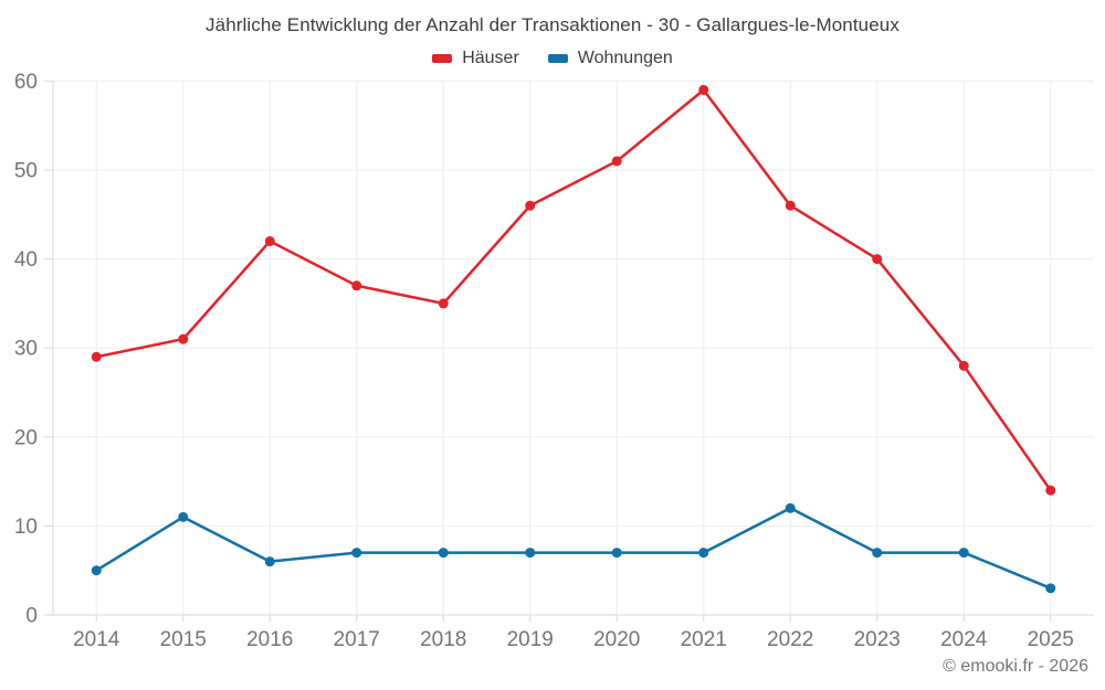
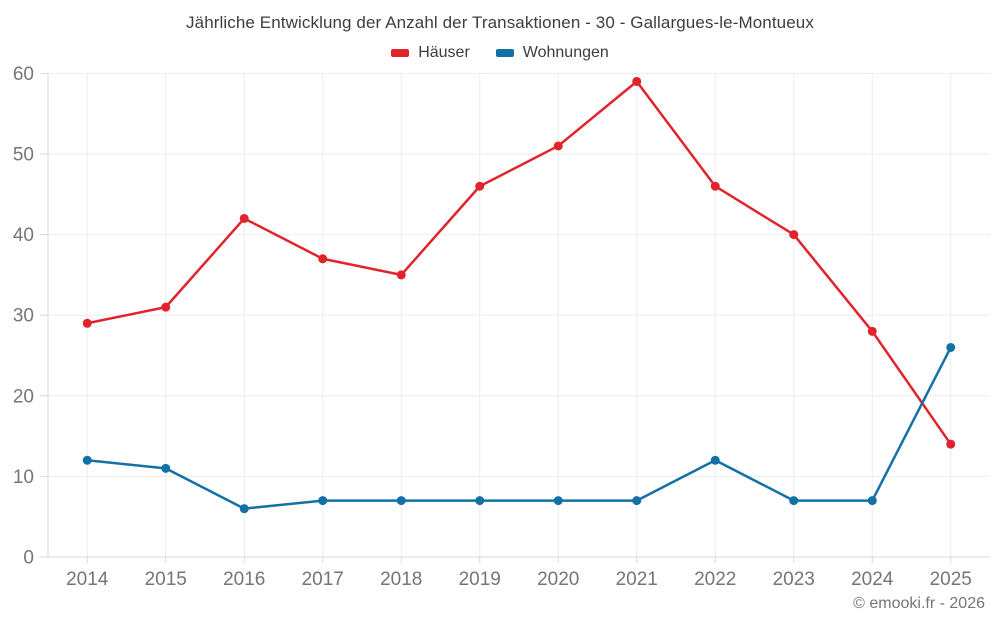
Wohnungen/2014: 5 -> 12
Wohnungen/2025: 3 -> 26
